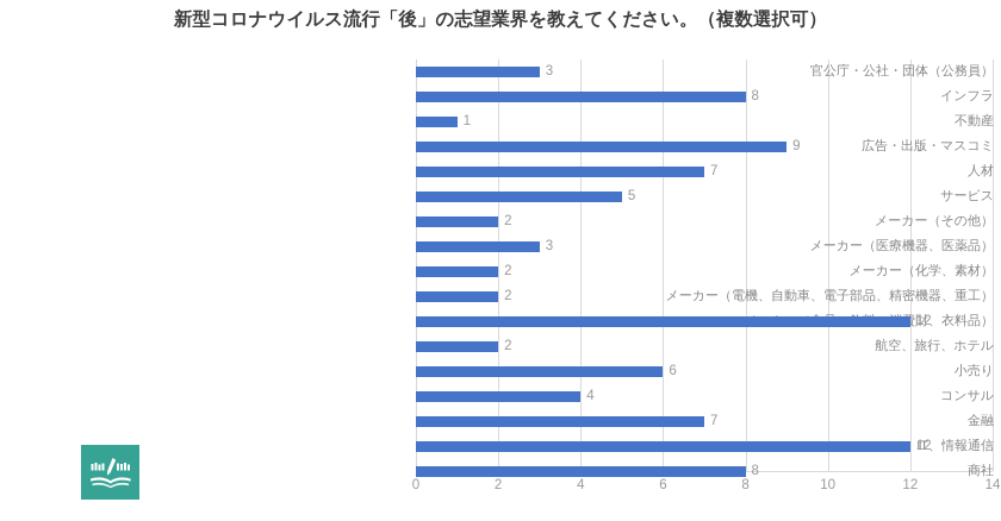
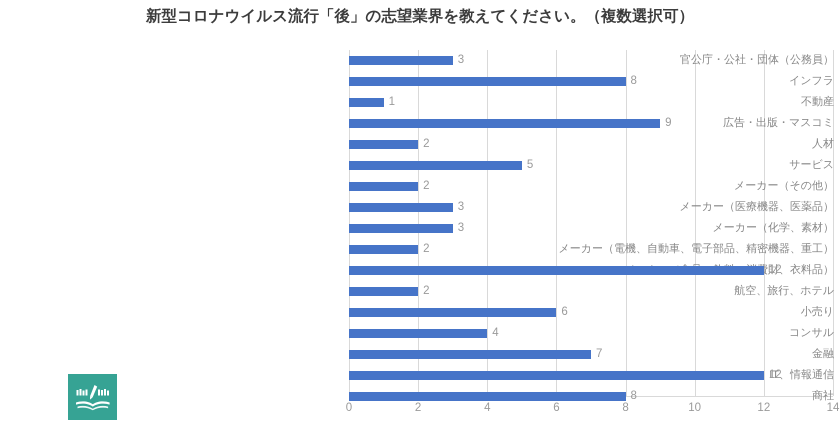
人材: 7 -> 2
メーカー（化学、素材）: 2 -> 3
